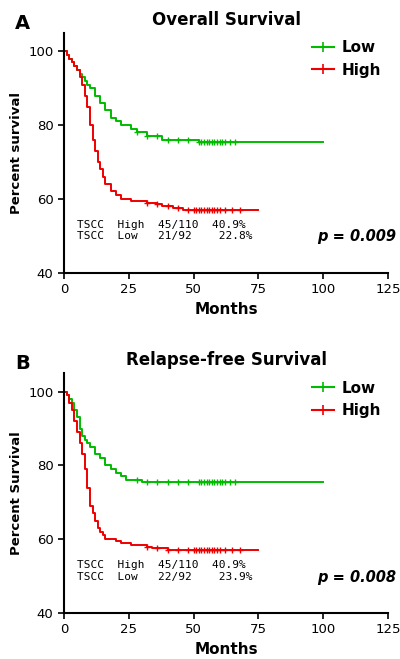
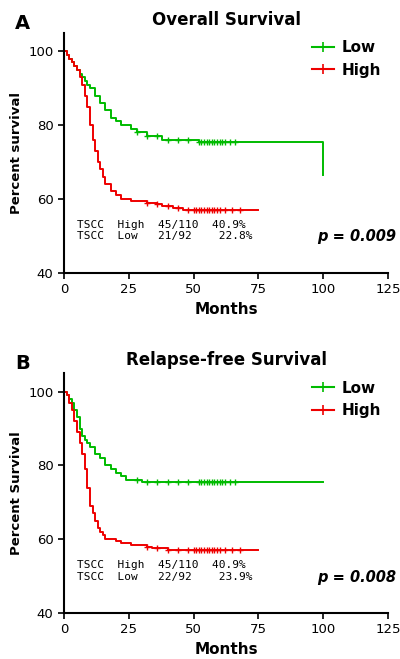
Overall Survival/Low/100: 75.5 -> 66.5
